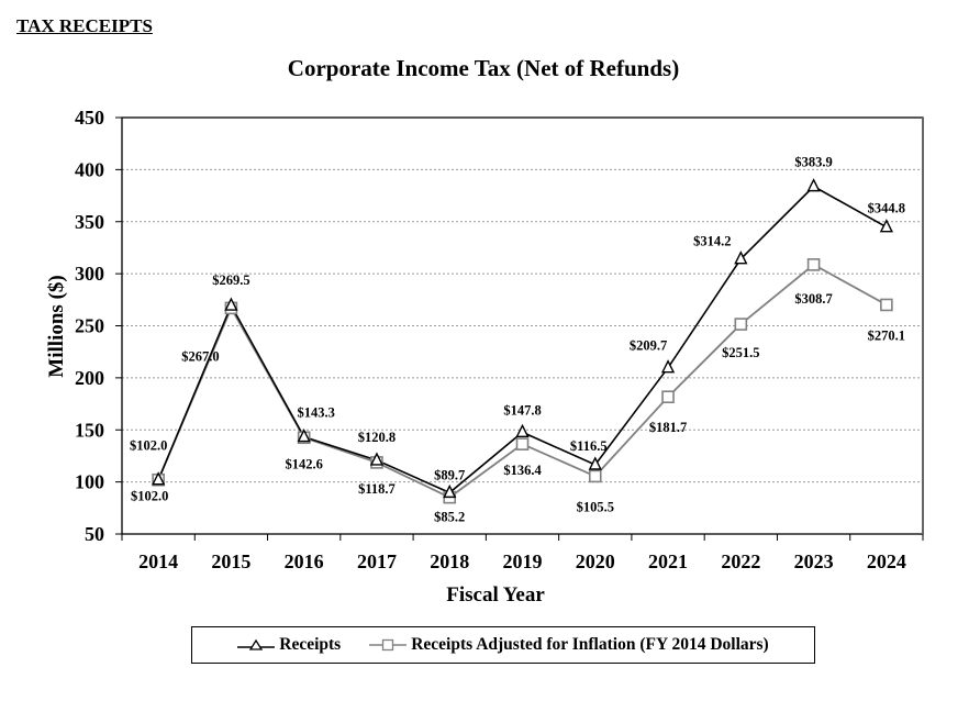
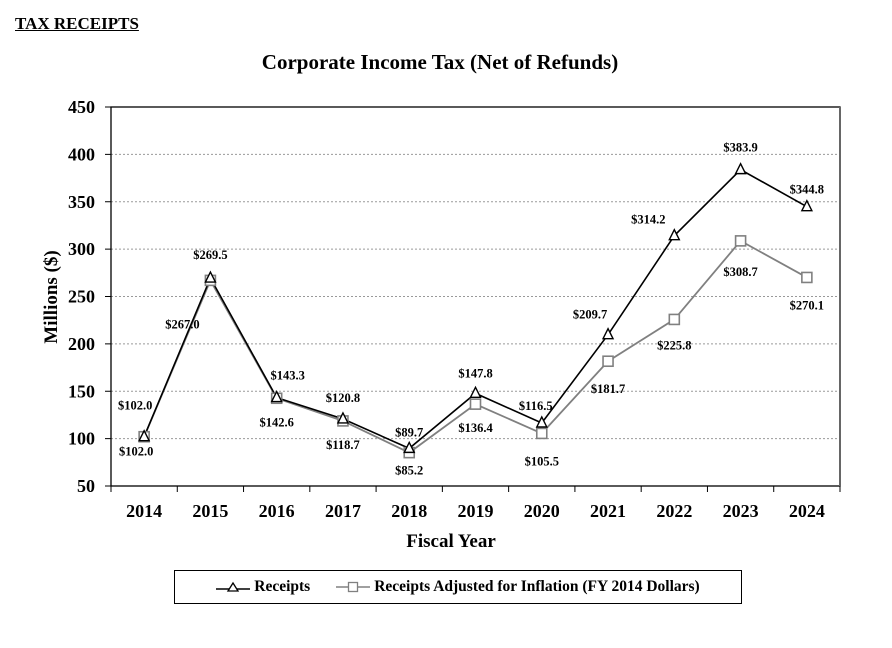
Receipts Adjusted for Inflation (FY 2014 Dollars)/2022: $251.5 -> $225.8
